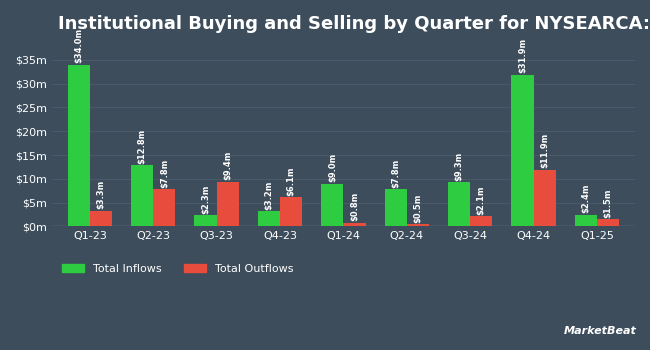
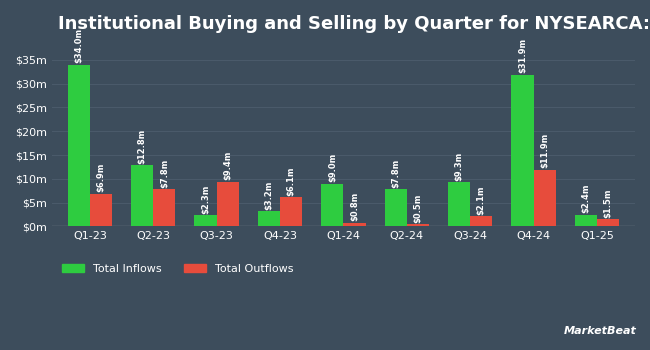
Total Outflows/Q1-23: $3.3m -> $6.9m
